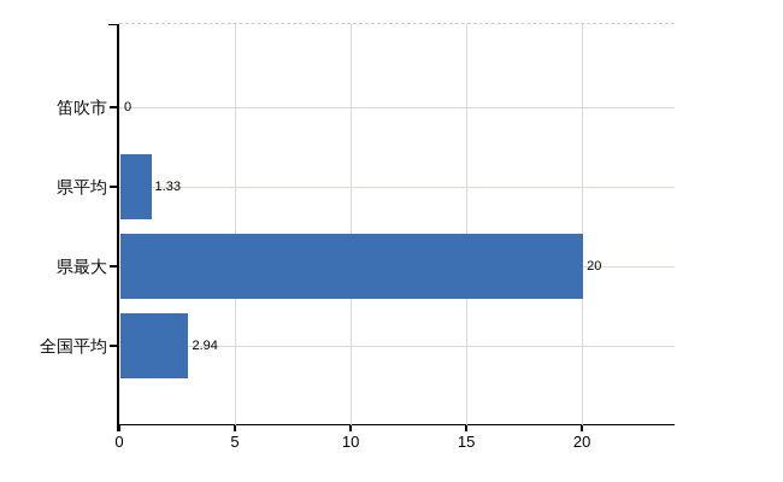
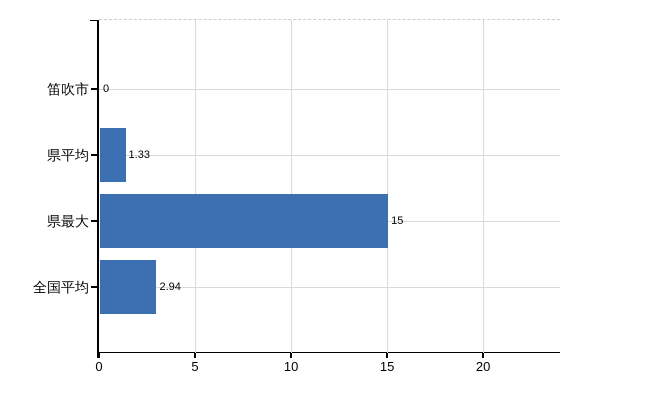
県最大: 20 -> 15
